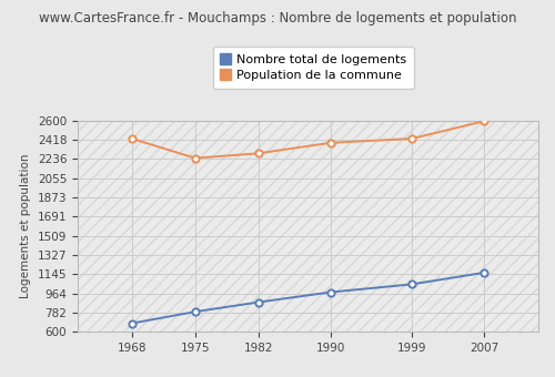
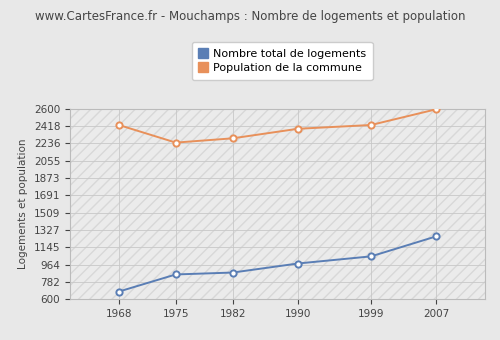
Nombre total de logements/1975: 790 -> 860
Nombre total de logements/2007: 1160 -> 1260
